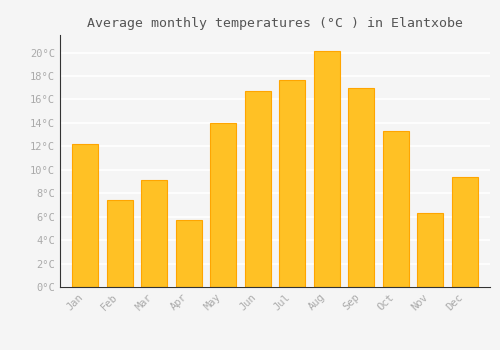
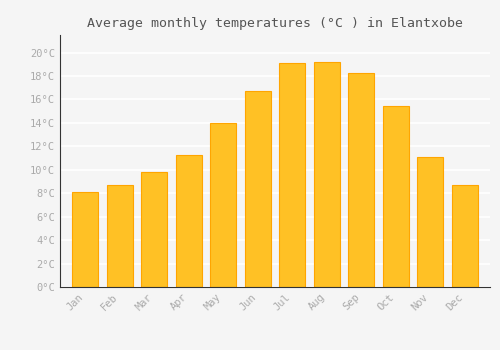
Jan: 12.2°C -> 8.1°C
Feb: 7.4°C -> 8.7°C
Mar: 9.1°C -> 9.8°C
Apr: 5.7°C -> 11.3°C
Jul: 17.7°C -> 19.1°C
Aug: 20.1°C -> 19.2°C
Sep: 17.0°C -> 18.3°C
Oct: 13.3°C -> 15.4°C
Nov: 6.3°C -> 11.1°C
Dec: 9.4°C -> 8.7°C
